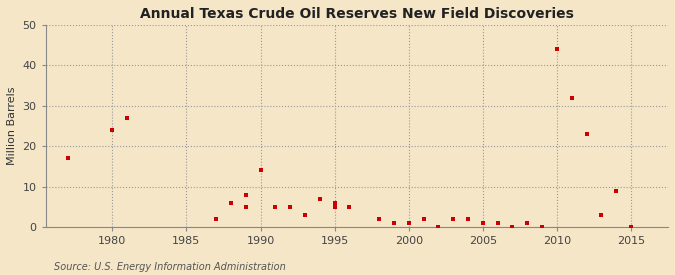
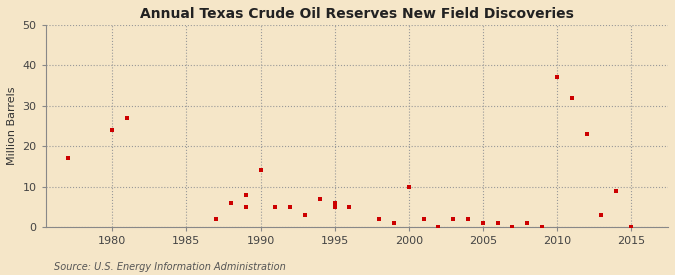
2000: 1 -> 10
2010: 44 -> 37
